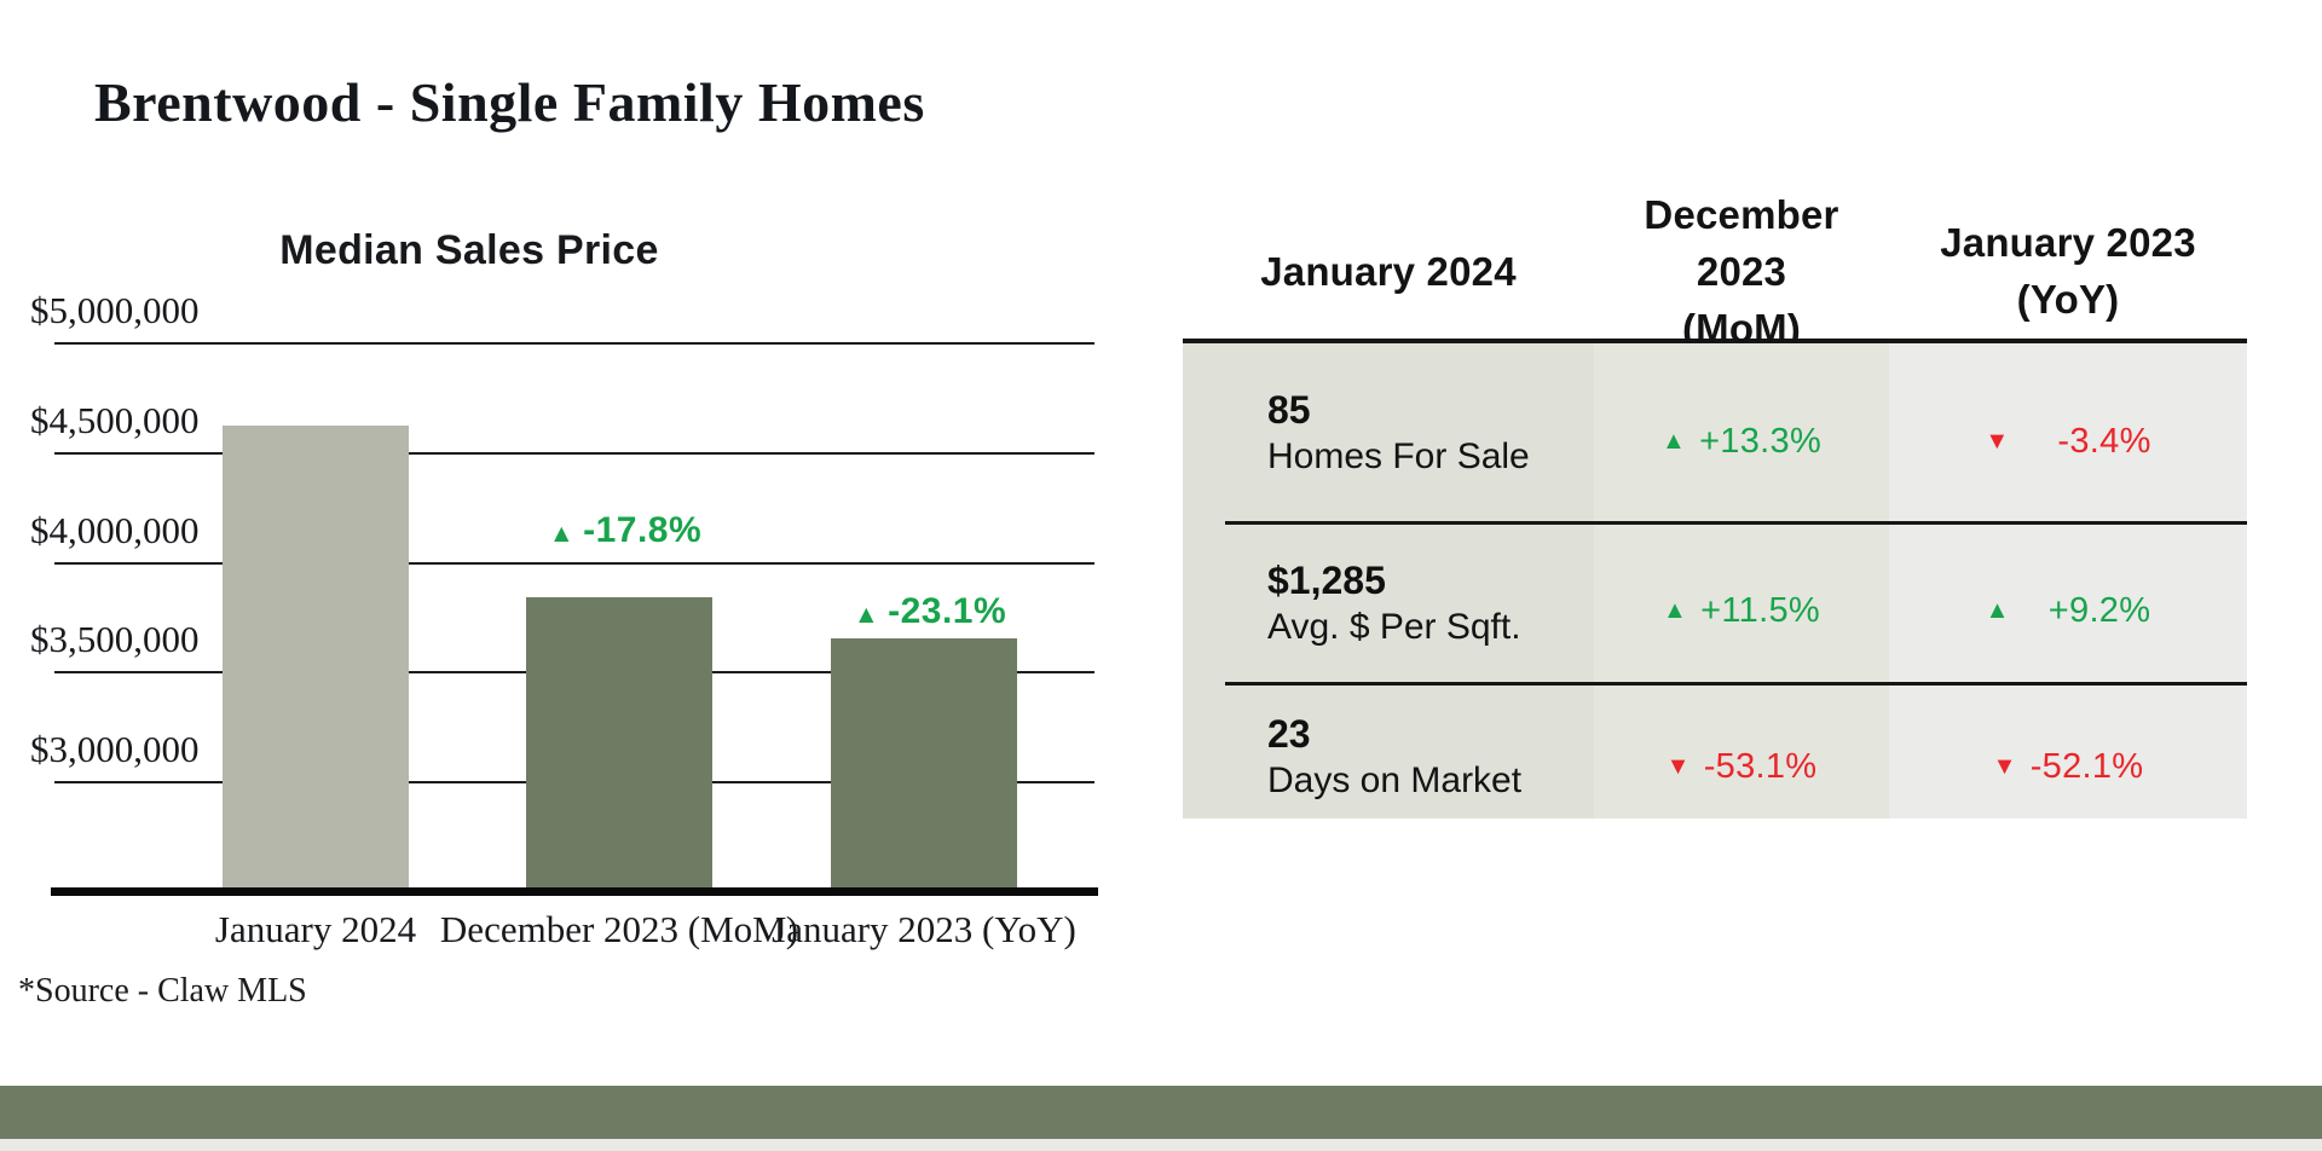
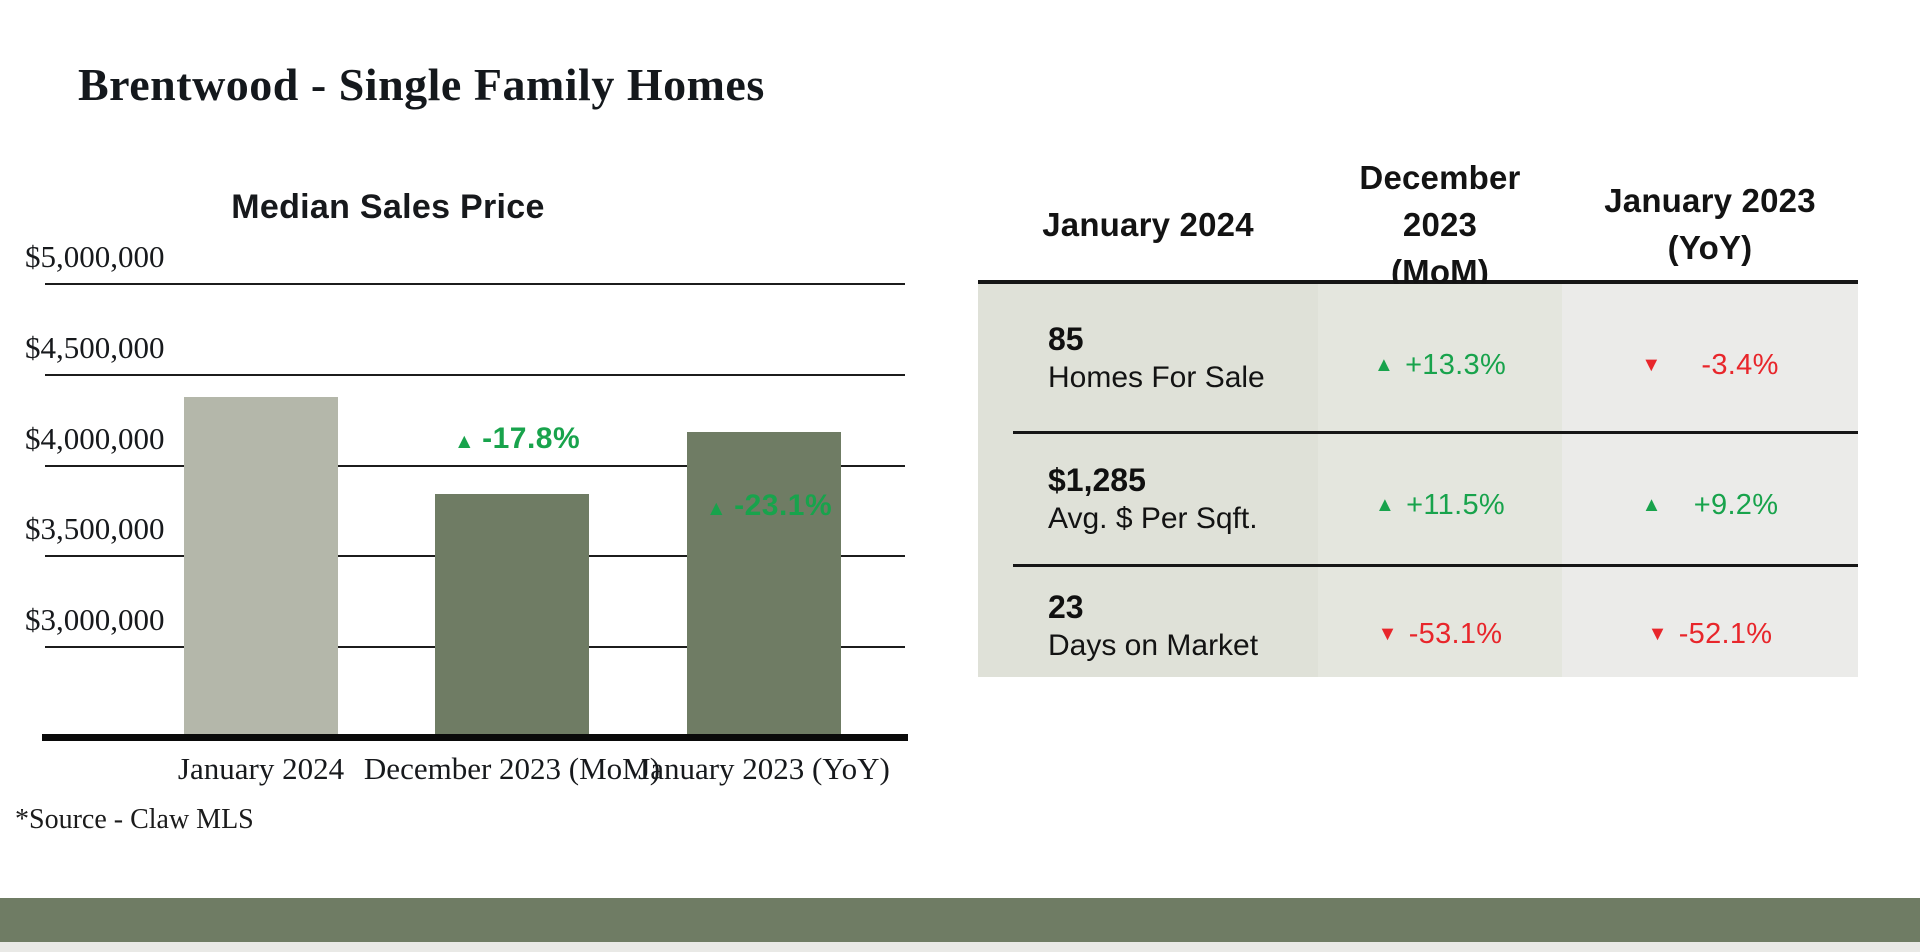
January 2024: $4620000 -> $4370000
January 2023 (YoY): $3650000 -> $4180000
